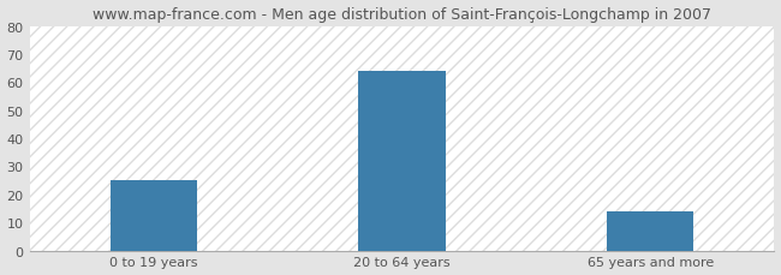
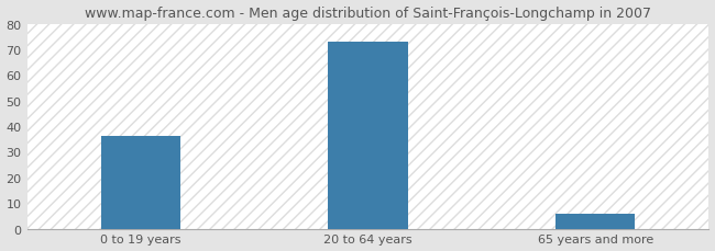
0 to 19 years: 25 -> 36
20 to 64 years: 64 -> 73
65 years and more: 14 -> 6
